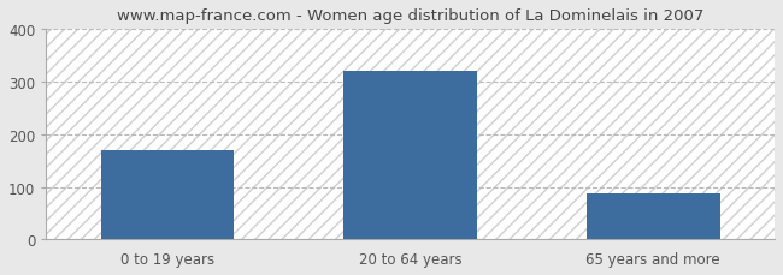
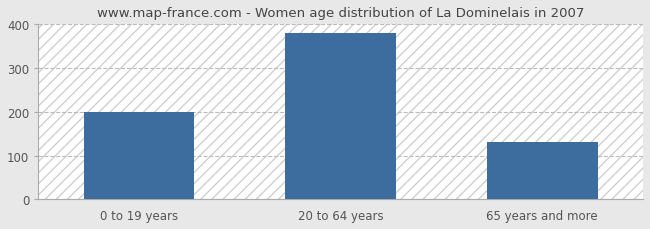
0 to 19 years: 170 -> 200
20 to 64 years: 320 -> 380
65 years and more: 88 -> 130
